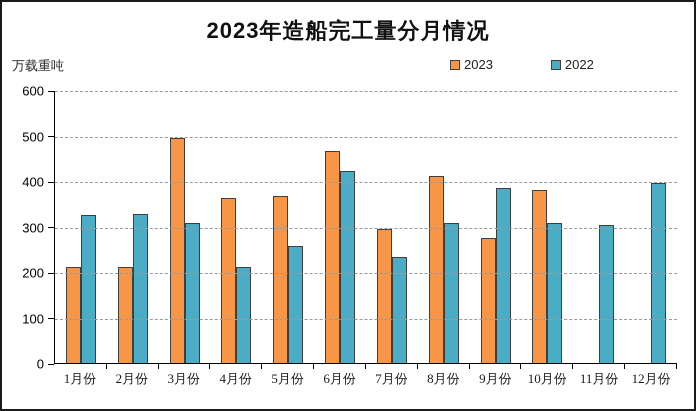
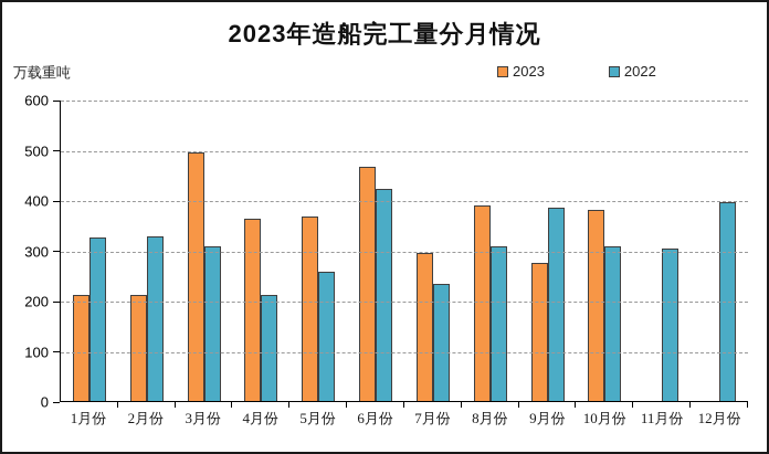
2023/8月份: 410 -> 390
